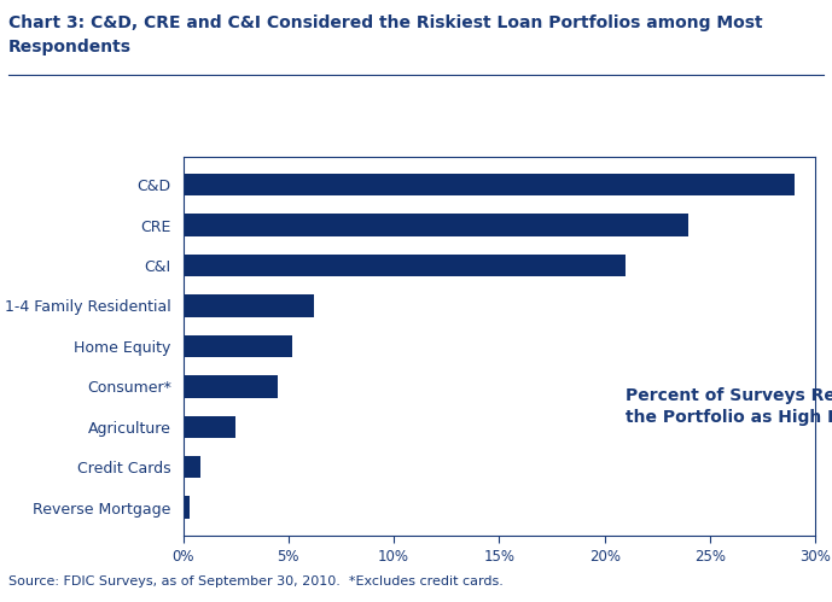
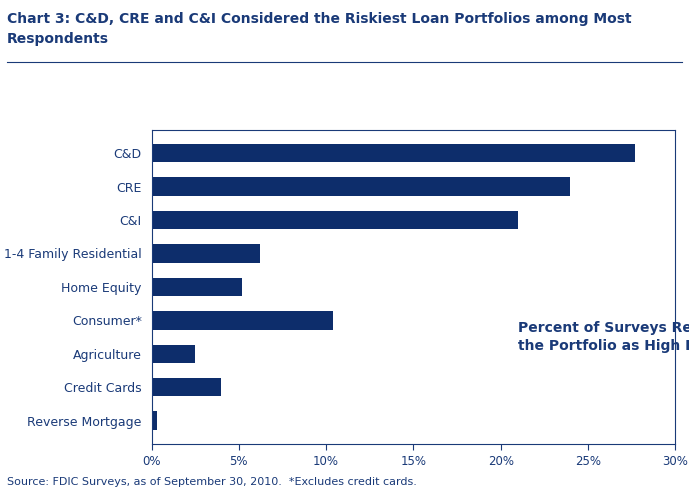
C&D: 29.0% -> 27.7%
Consumer*: 4.5% -> 10.4%
Credit Cards: 0.8% -> 4.0%
